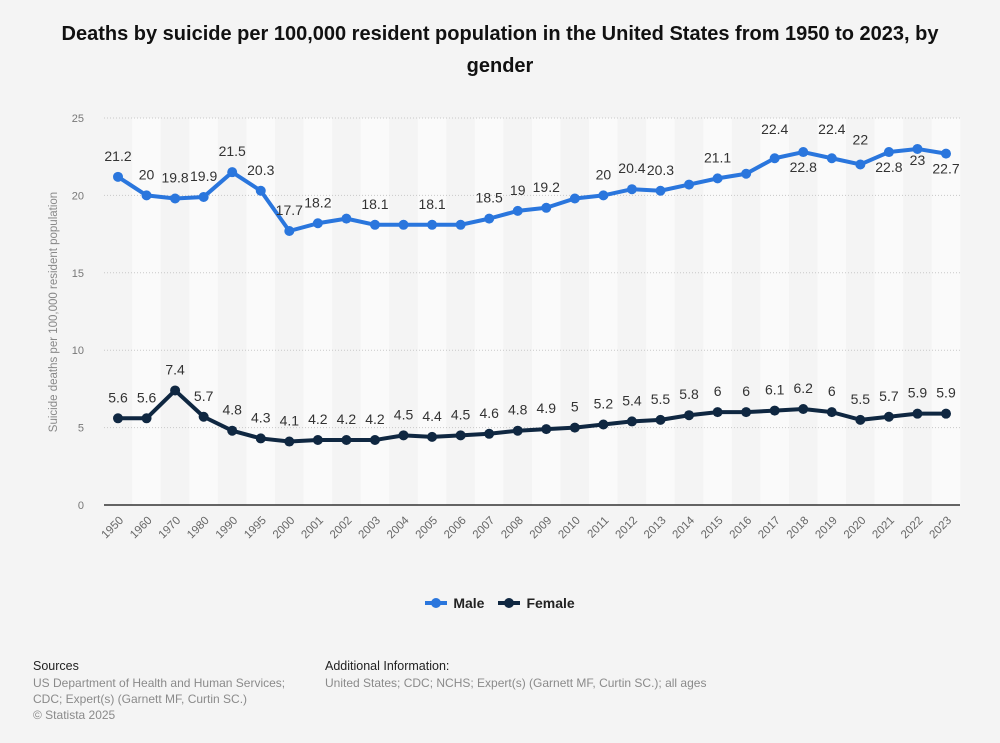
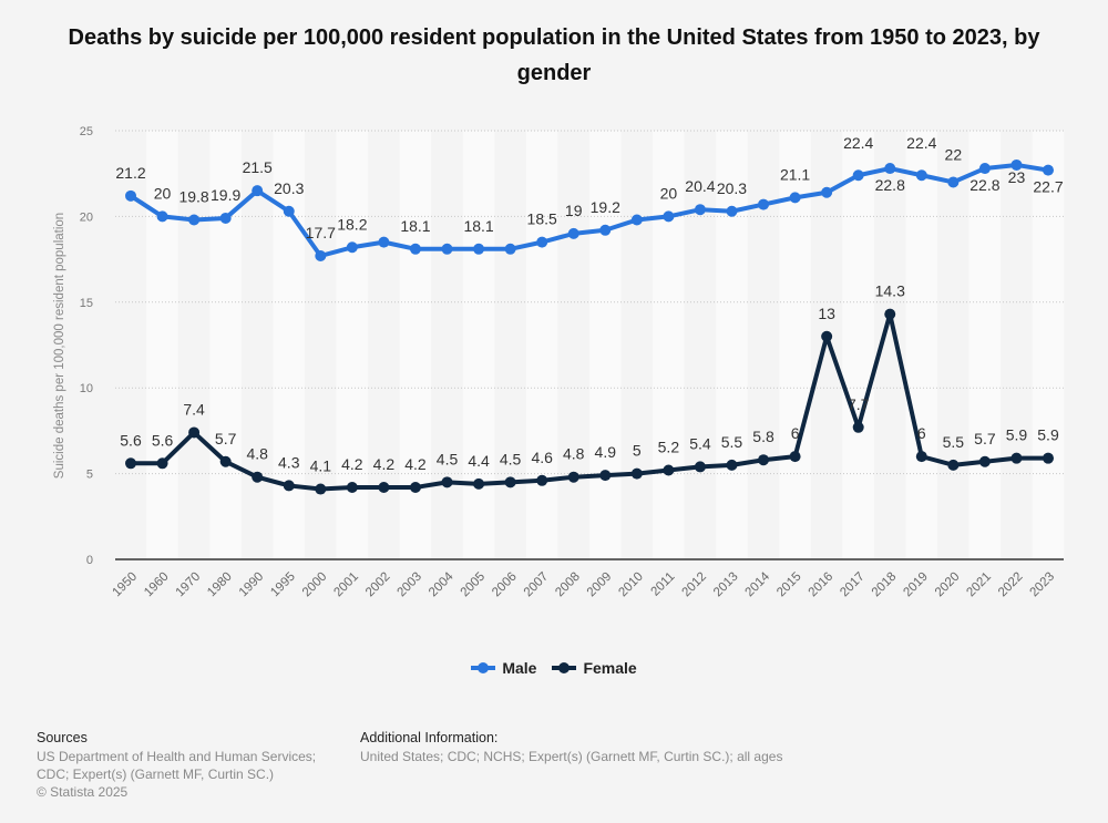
Female/2016: 6 -> 13
Female/2017: 6.1 -> 7.7
Female/2018: 6.2 -> 14.3
